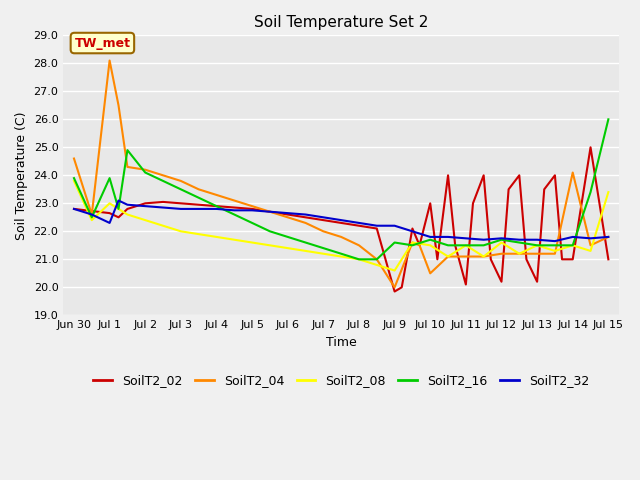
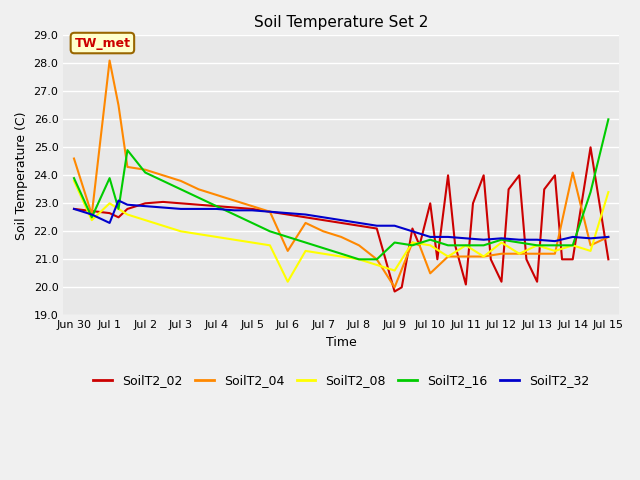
SoilT2_04/Jul 6: 22.5 -> 21.3
SoilT2_08/Jul 6: 21.4 -> 20.2
